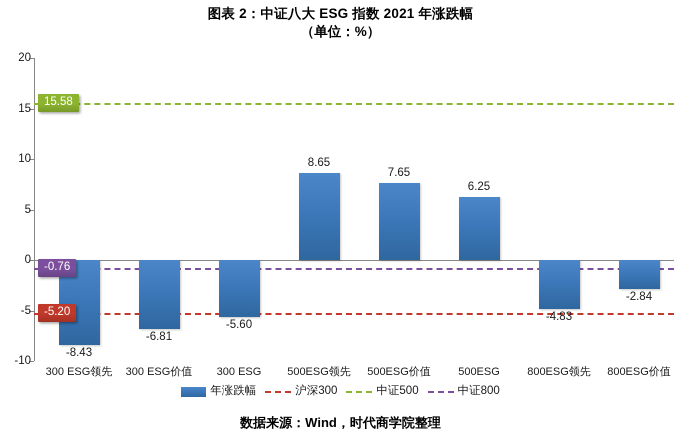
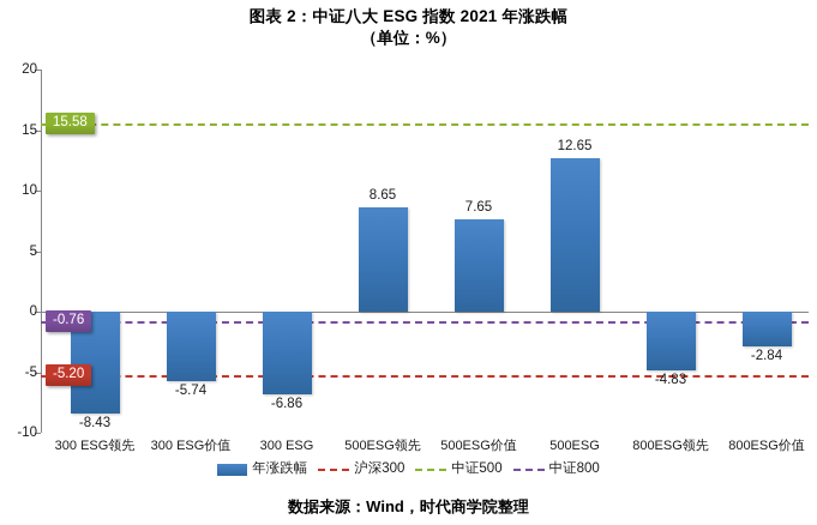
300 ESG价值: -6.81 -> -5.74
300 ESG: -5.60 -> -6.86
500ESG: 6.25 -> 12.65
